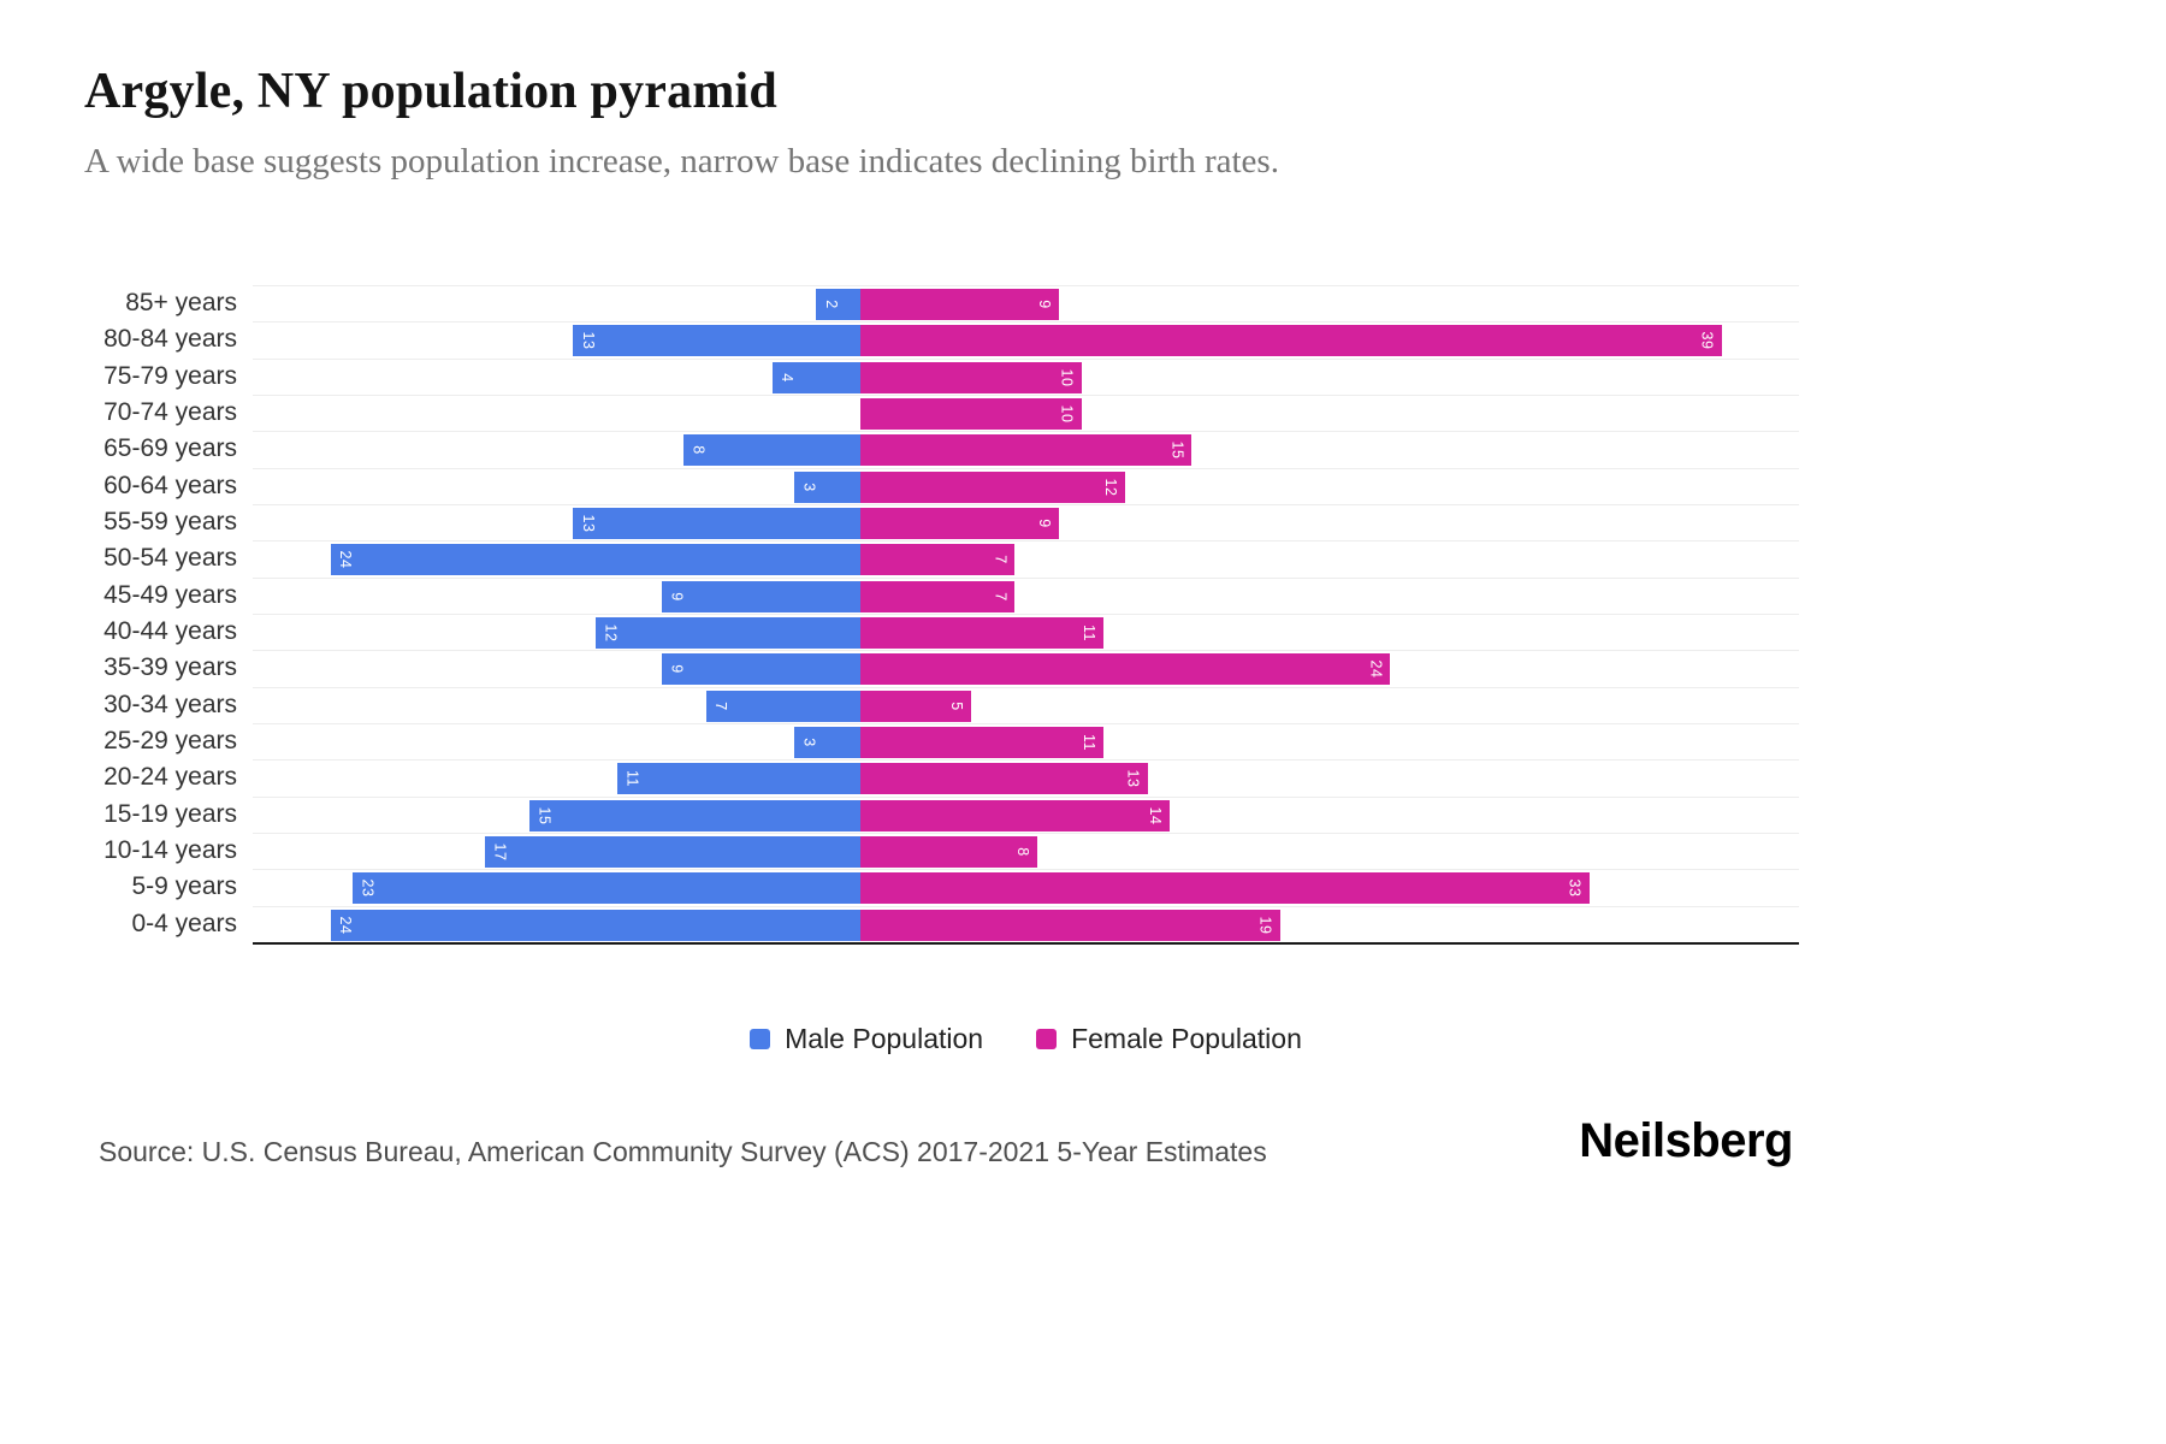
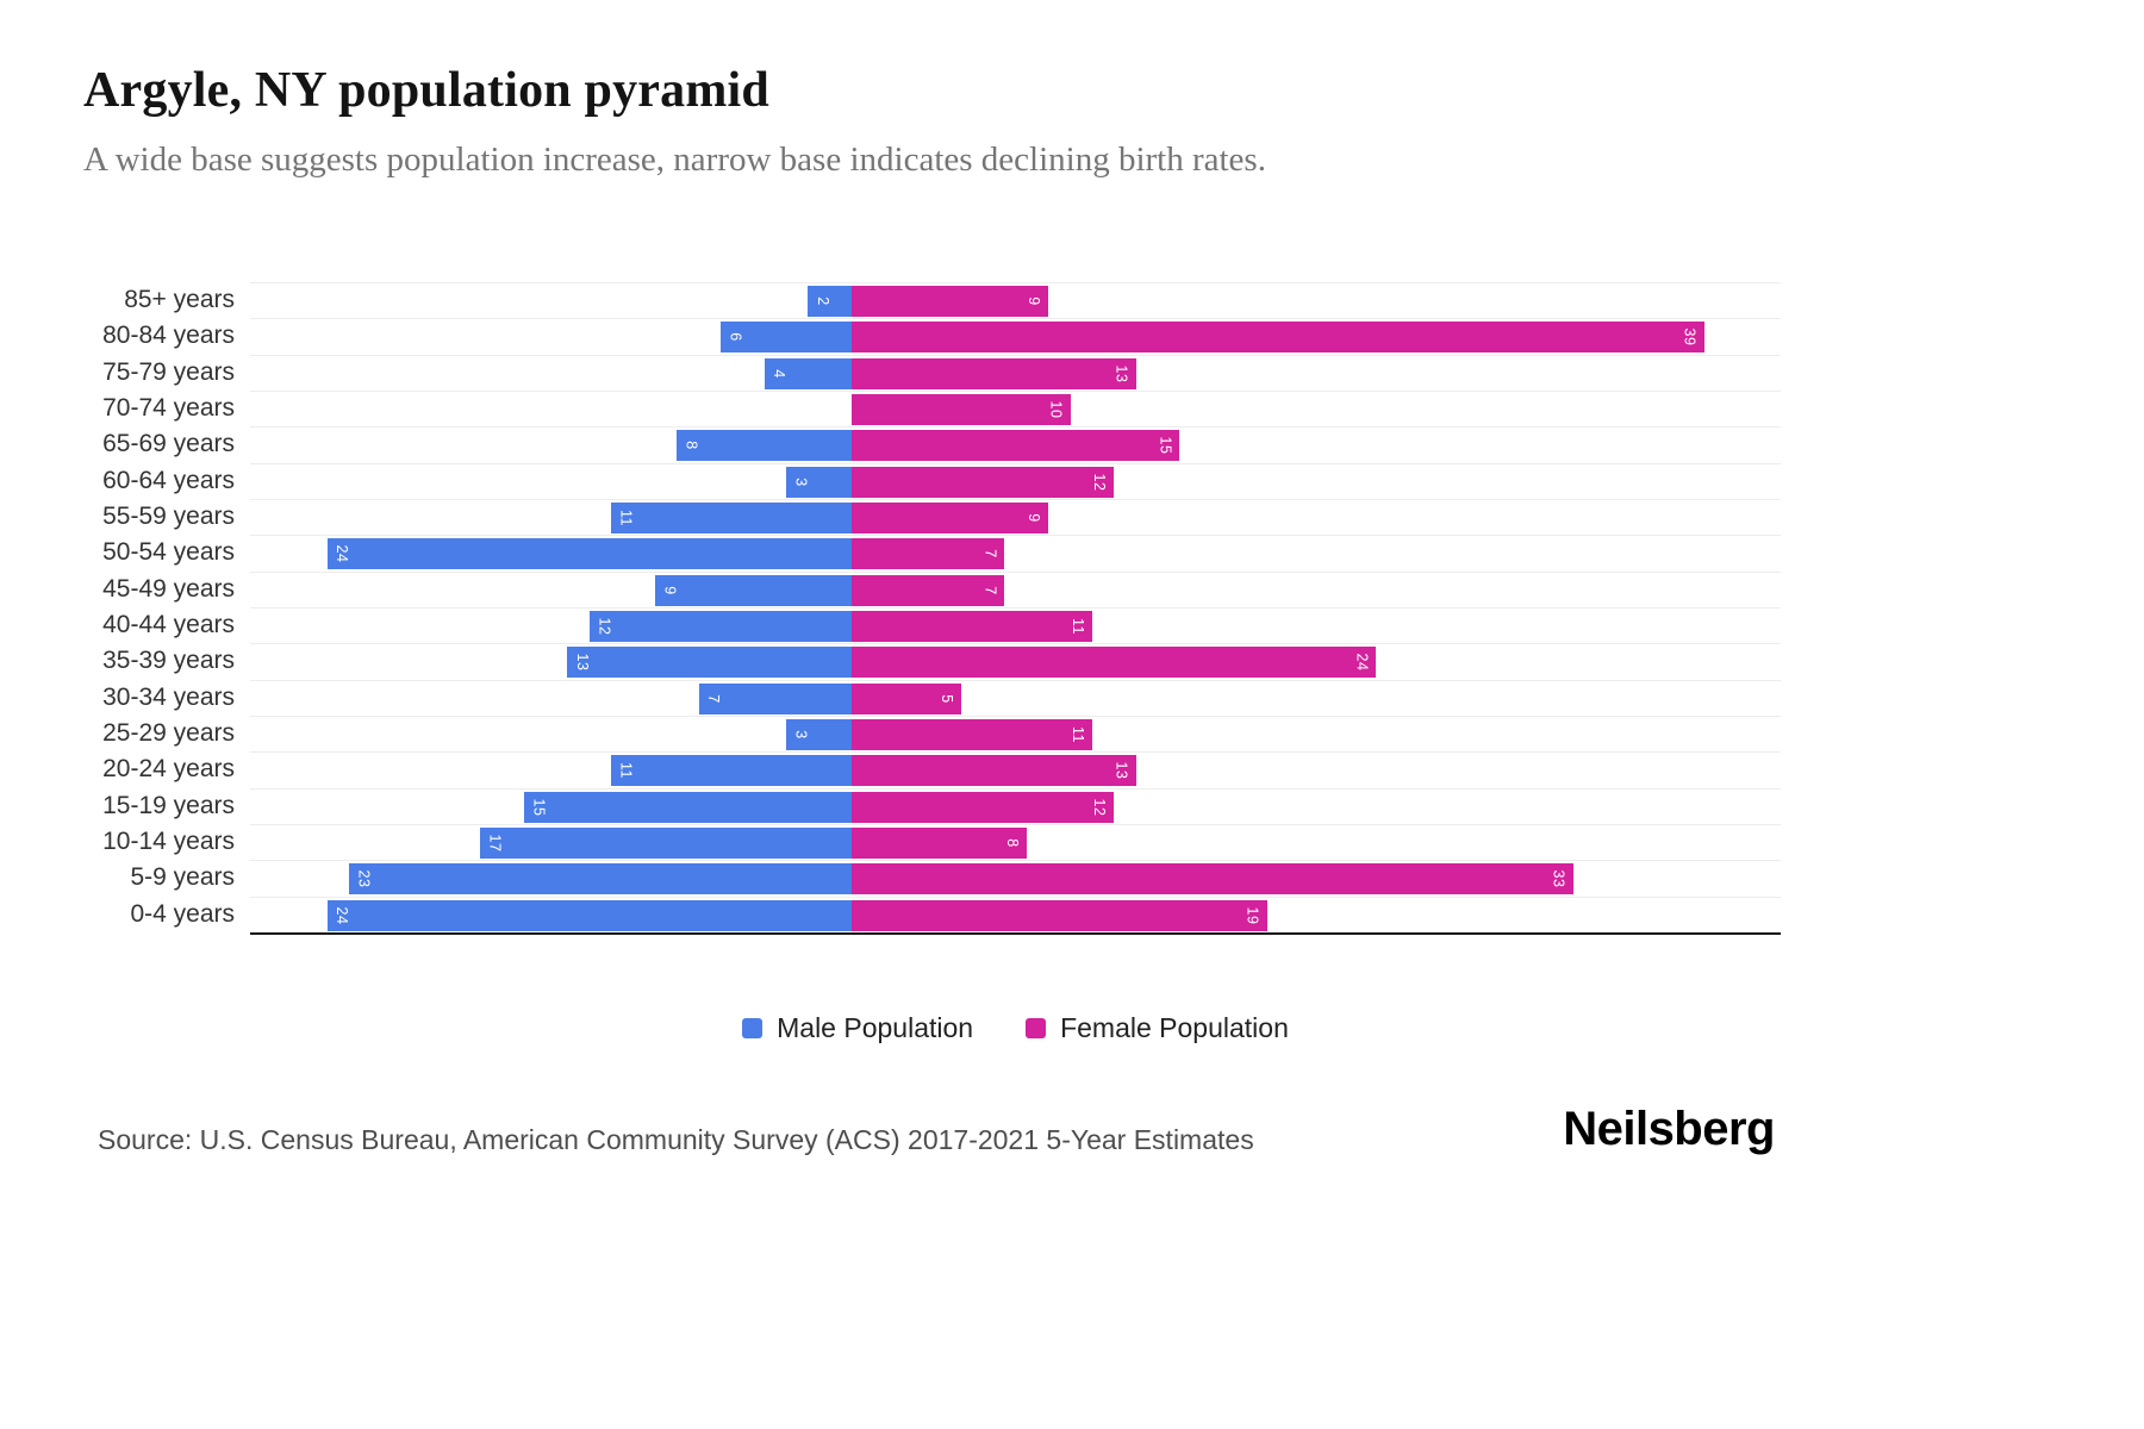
Male Population/80-84 years: 13 -> 6
Female Population/75-79 years: 10 -> 13
Male Population/55-59 years: 13 -> 11
Male Population/35-39 years: 9 -> 13
Female Population/15-19 years: 14 -> 12
